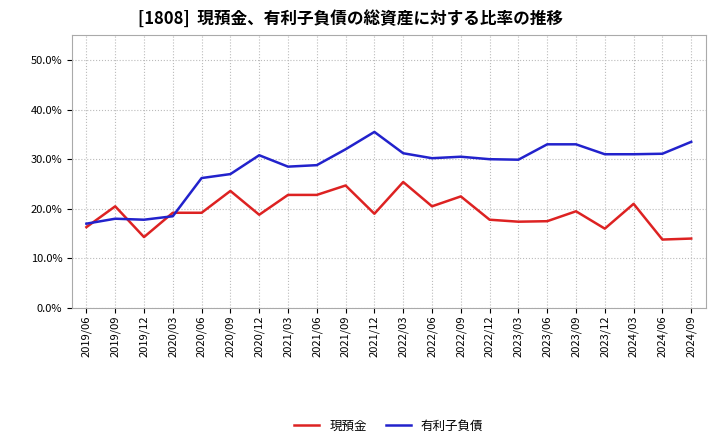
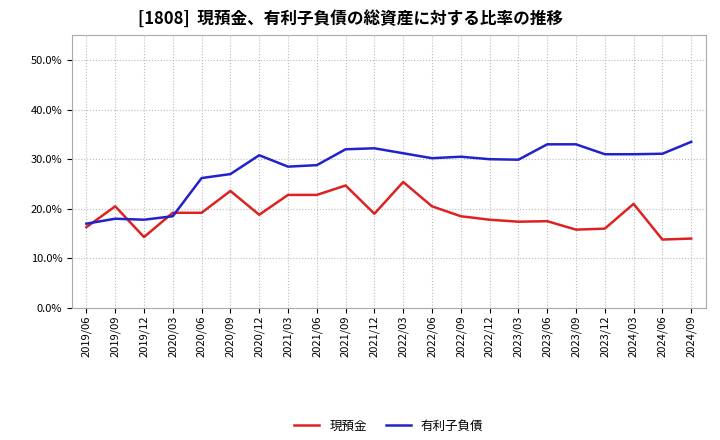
有利子負債/2021/12: 35.5% -> 32.2%
現預金/2022/09: 22.5% -> 18.5%
現預金/2023/09: 19.5% -> 15.8%
